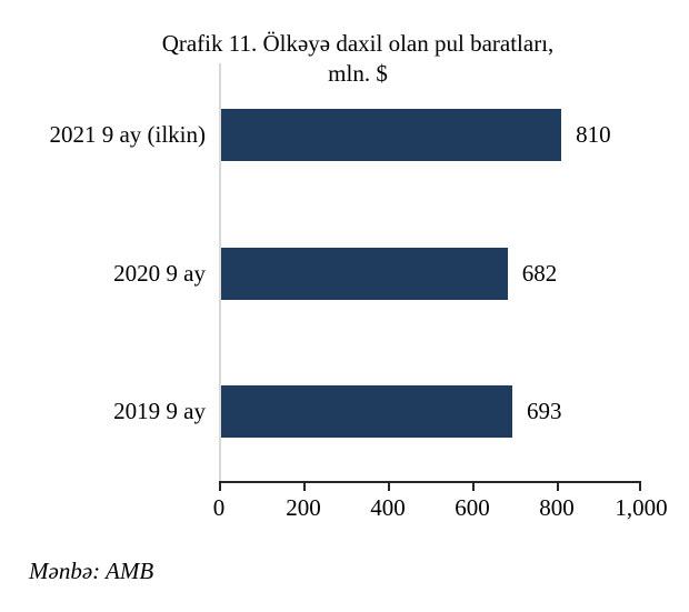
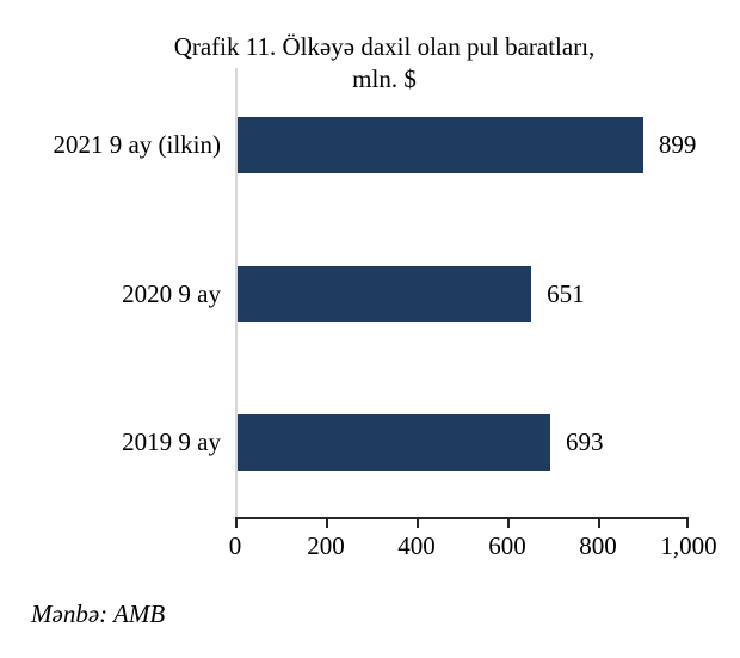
2021 9 ay (ilkin): 810 -> 899
2020 9 ay: 682 -> 651
